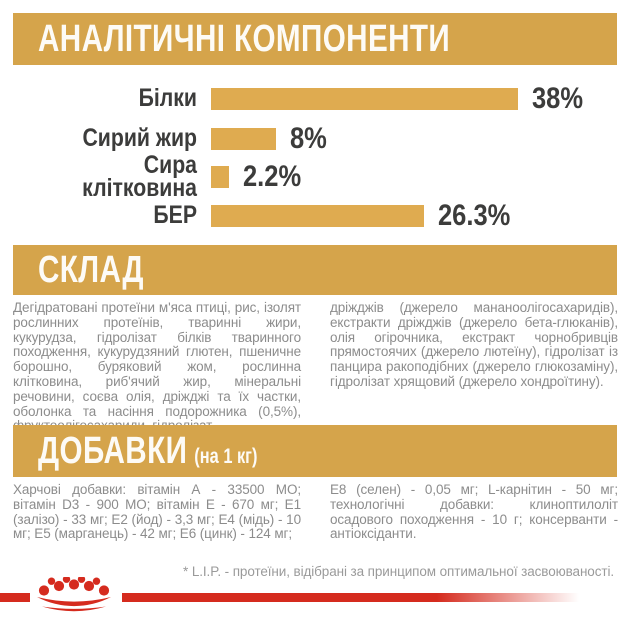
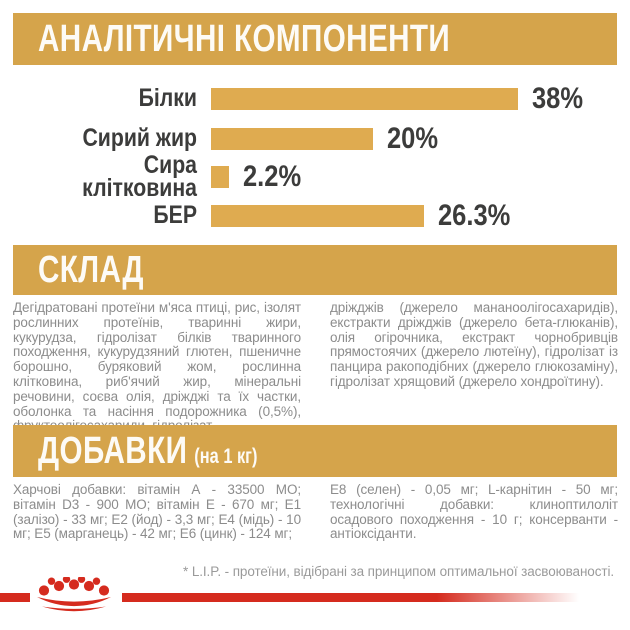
Сирий жир: 8% -> 20%
